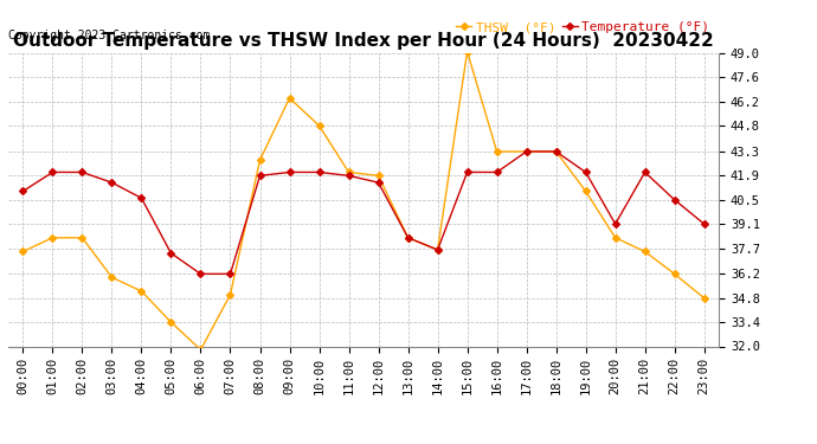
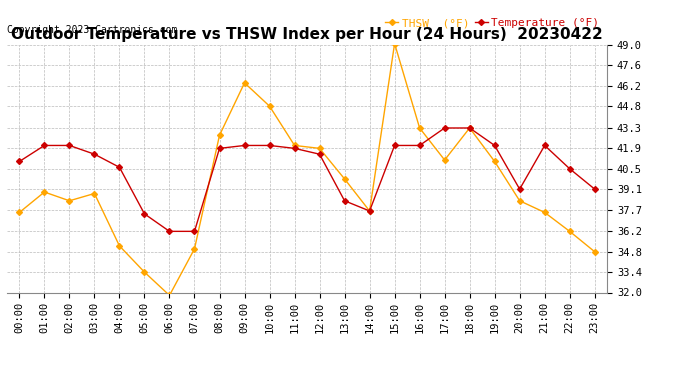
THSW (°F)/01:00: 38.3 -> 38.9
THSW (°F)/03:00: 36.0 -> 38.8
THSW (°F)/13:00: 38.3 -> 39.8
THSW (°F)/17:00: 43.3 -> 41.1
